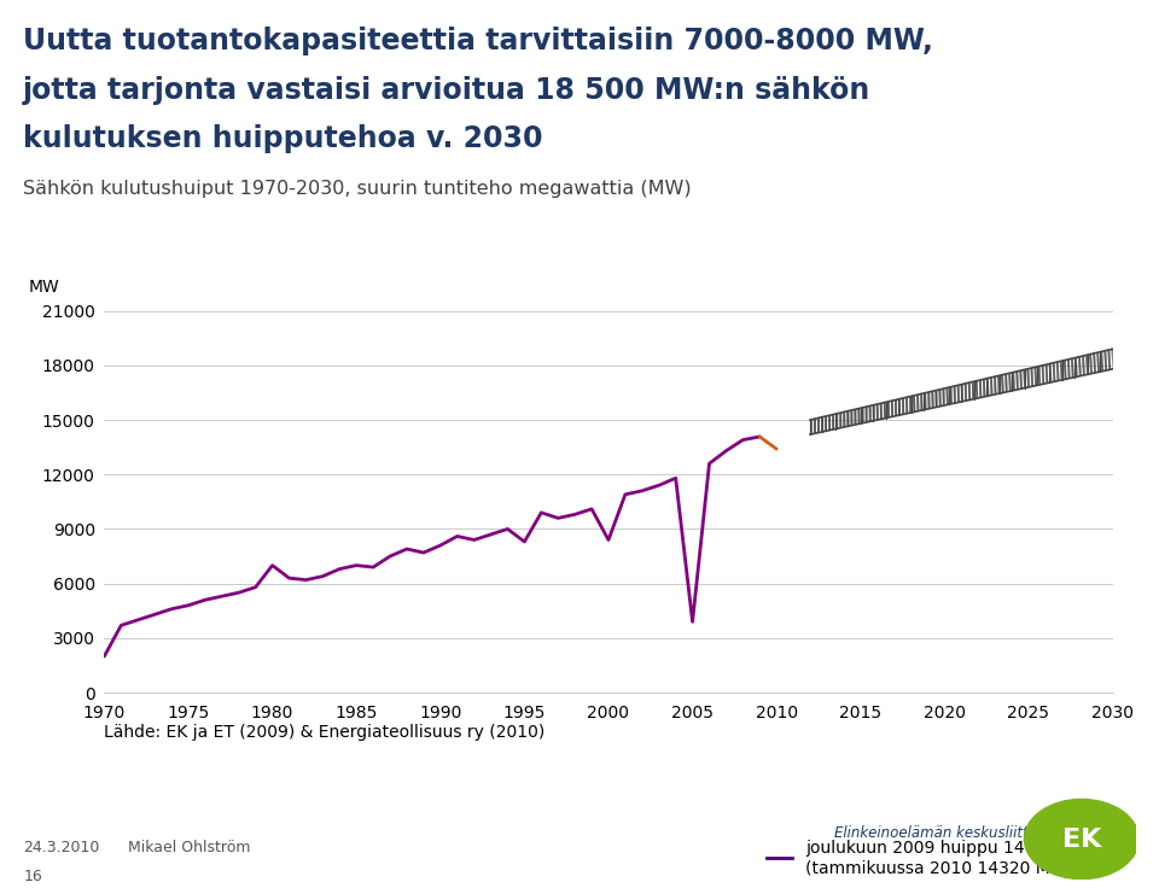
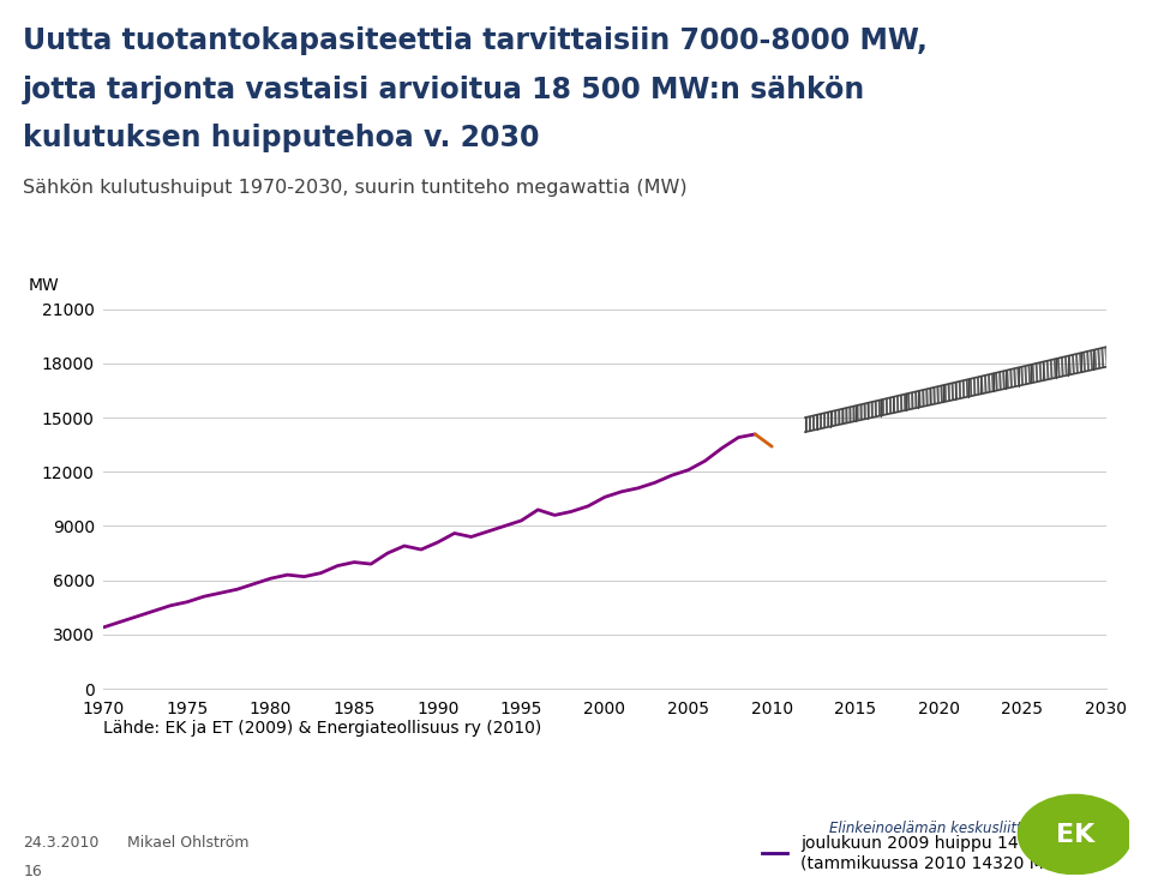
1970: 2000 -> 3400
1980: 7000 -> 6100
1995: 8300 -> 9300
2000: 8400 -> 10600
2005: 3900 -> 12100
